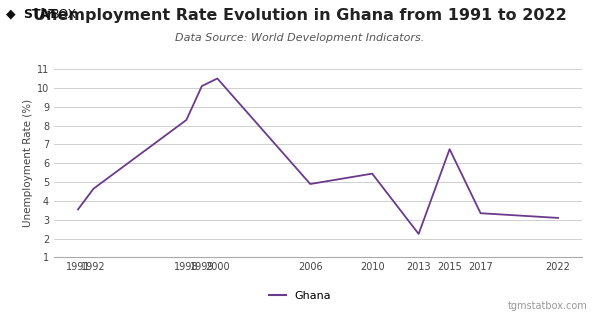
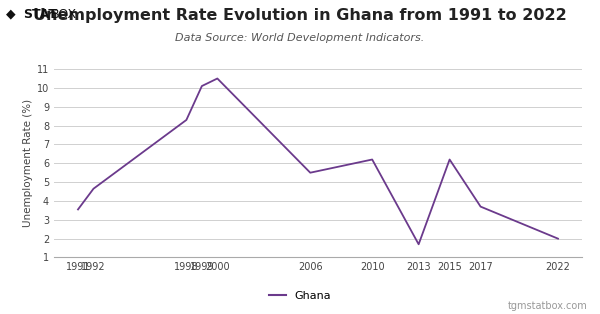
2006: 4.9 -> 5.5
2010: 5.5 -> 6.2
2013: 2.2 -> 1.7
2015: 6.8 -> 6.2
2017: 3.4 -> 3.7
2022: 3.1 -> 2.0
